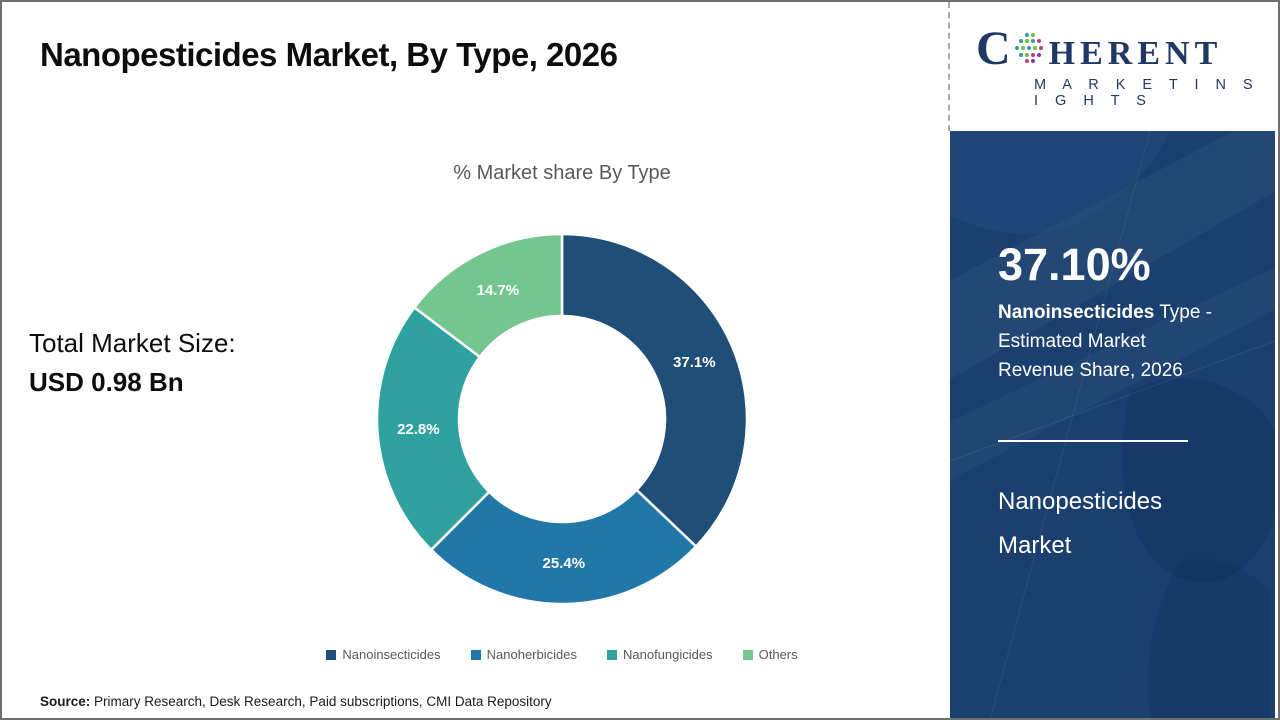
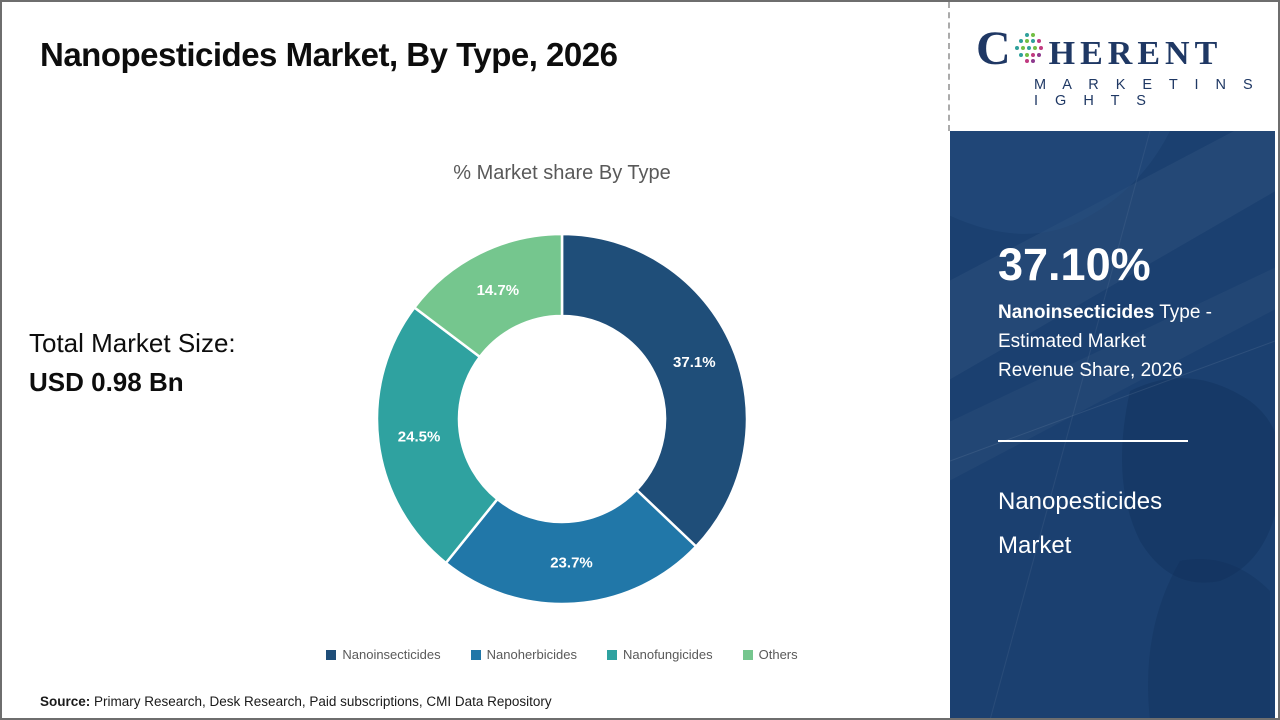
Nanoherbicides: 25.4% -> 23.7%
Nanofungicides: 22.8% -> 24.5%
